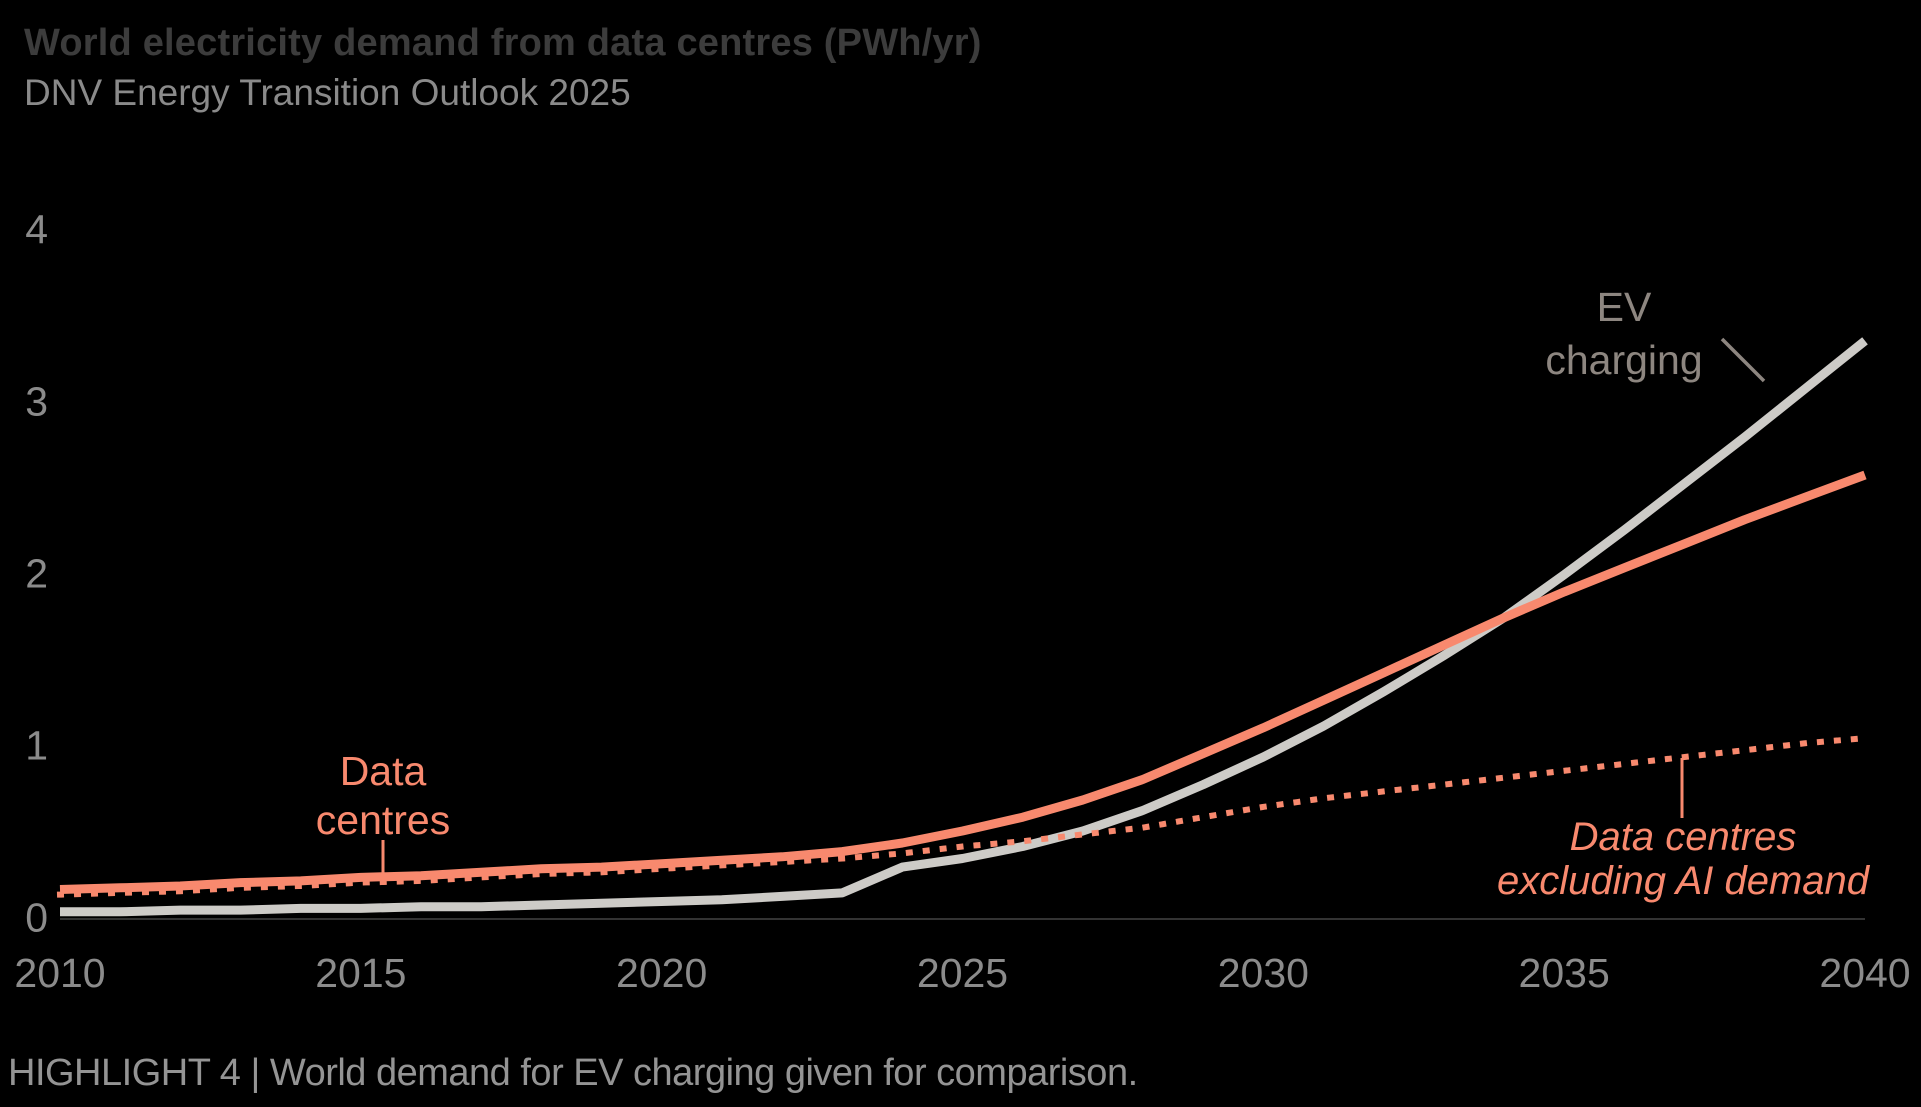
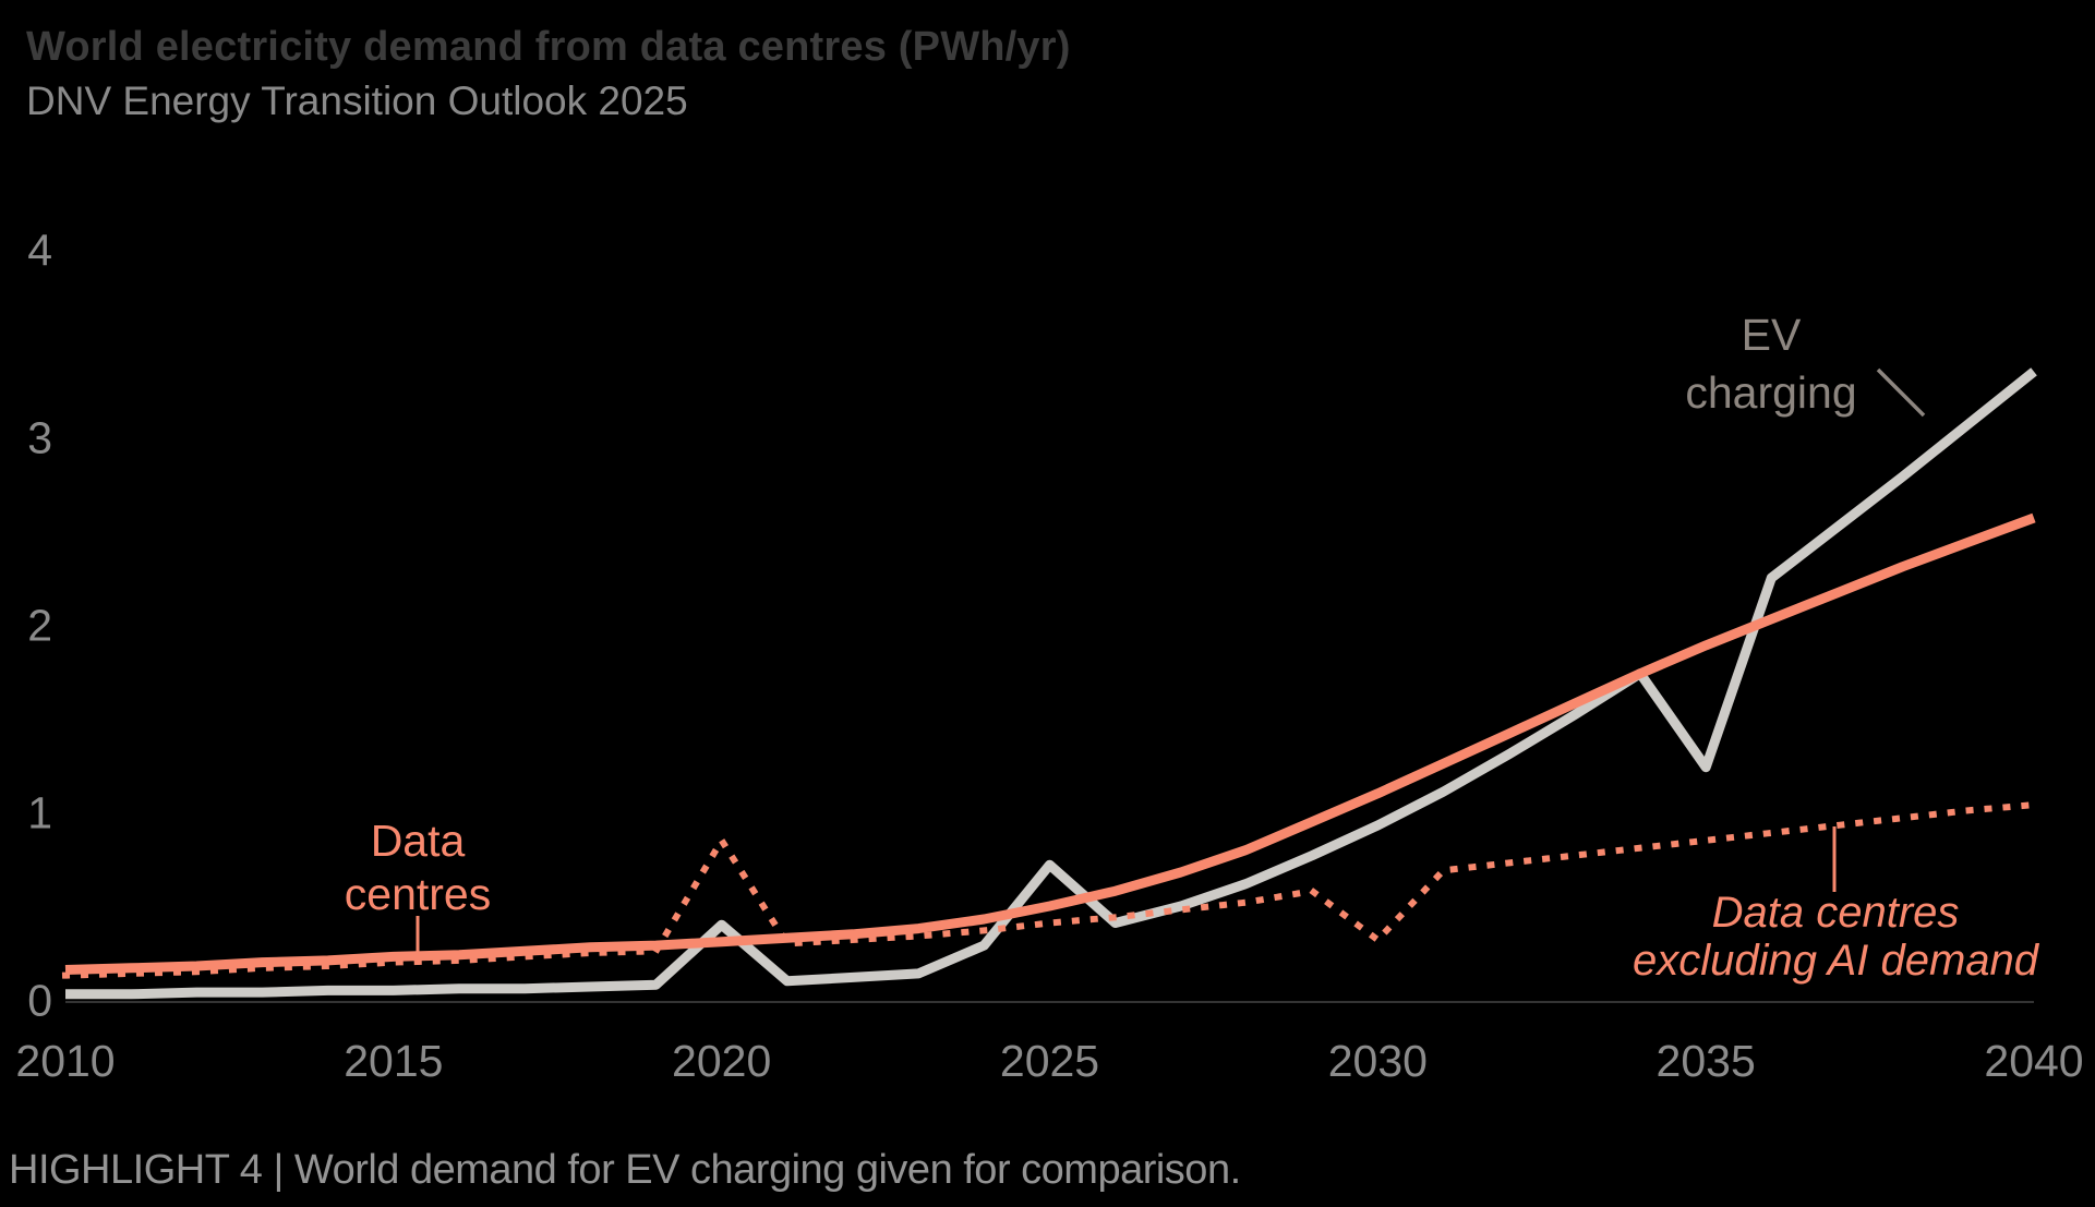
EV charging/2020: 0.09 -> 0.40
Data centres excluding AI demand/2020: 0.28 -> 0.85
EV charging/2025: 0.34 -> 0.72
Data centres excluding AI demand/2030: 0.64 -> 0.32
EV charging/2035: 1.99 -> 1.24
